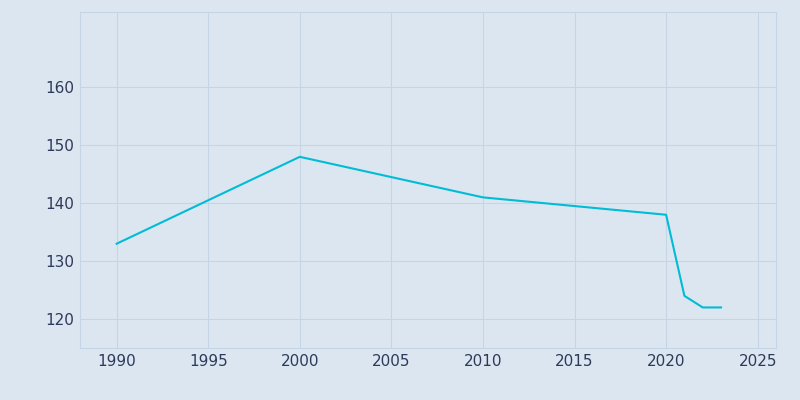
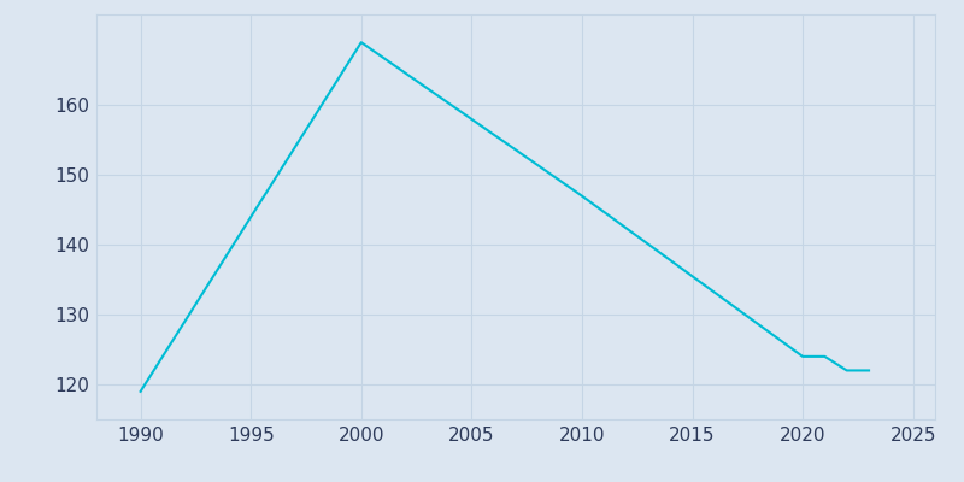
1990: 133 -> 119
2000: 148 -> 169
2010: 141 -> 147
2020: 138 -> 124
